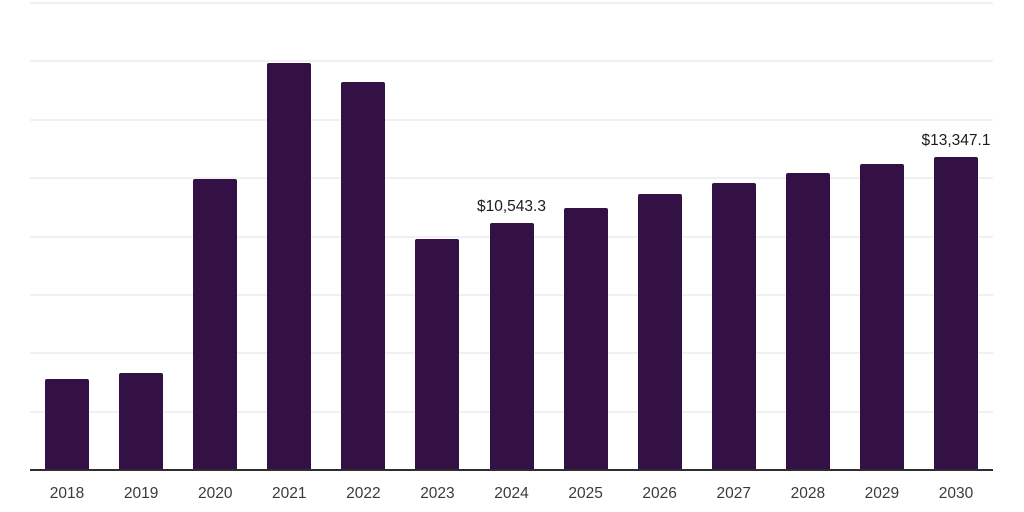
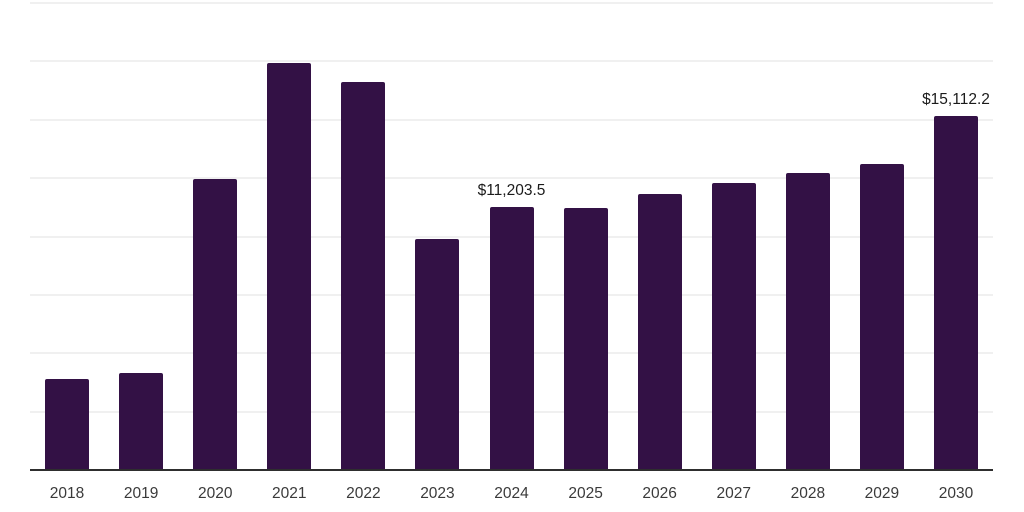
2024: $10,543.3 -> $11,203.5
2030: $13,347.1 -> $15,112.2
